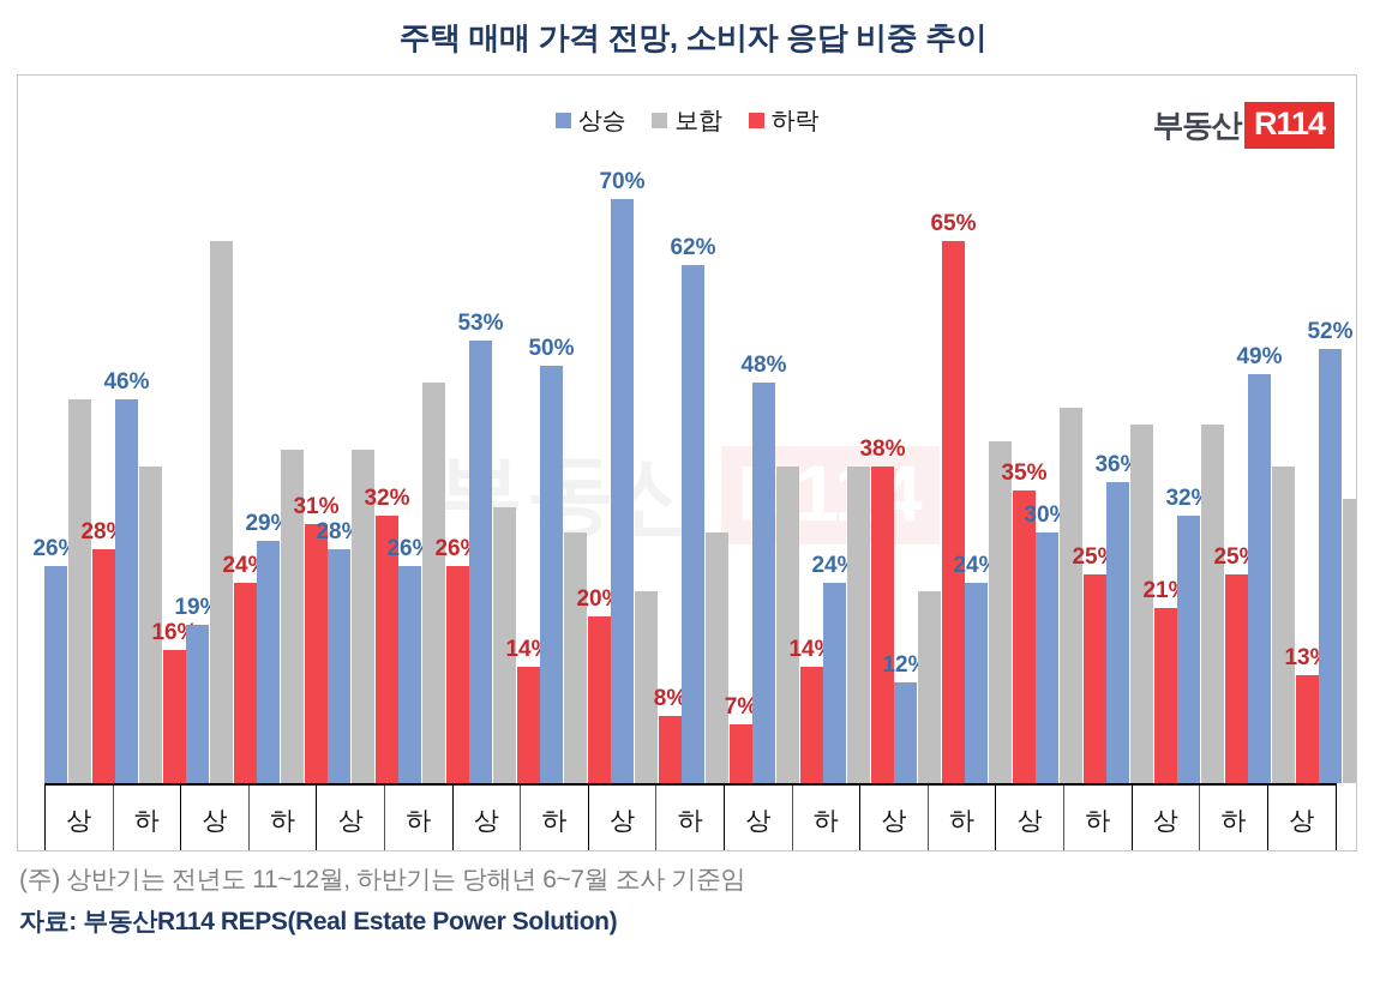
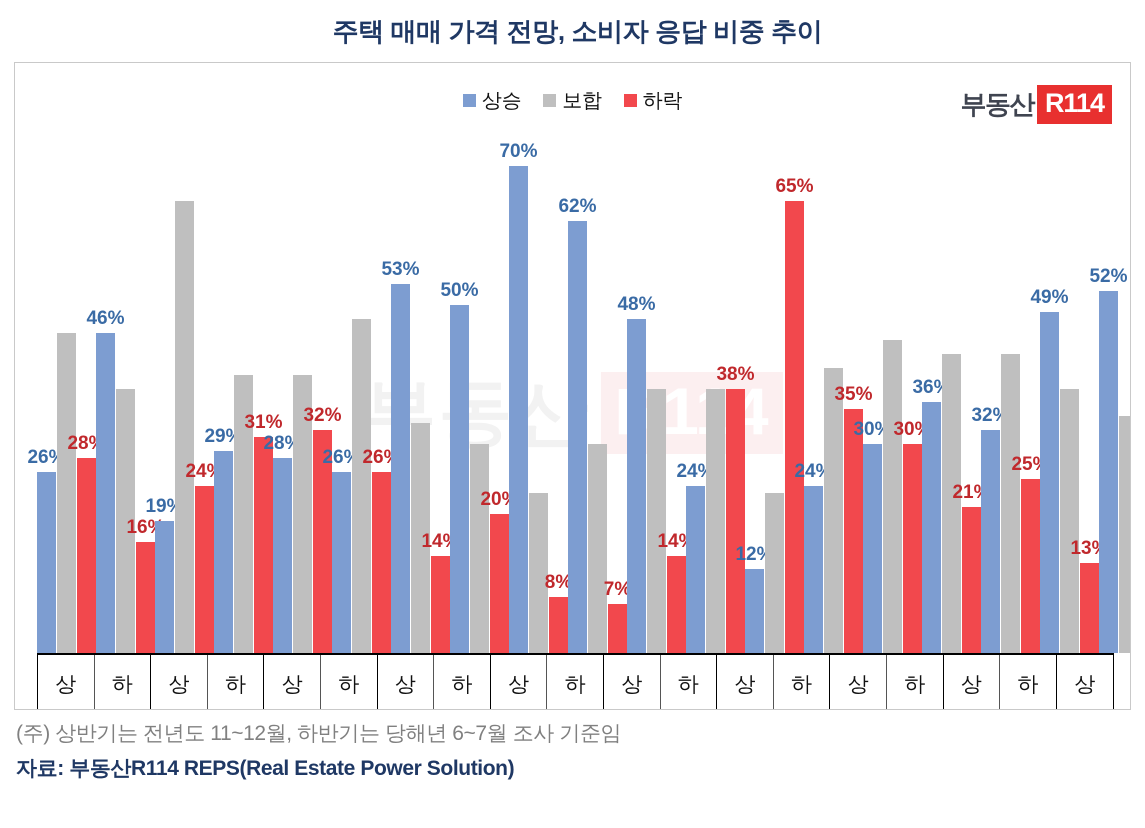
하락/2024 상: 25% -> 30%
